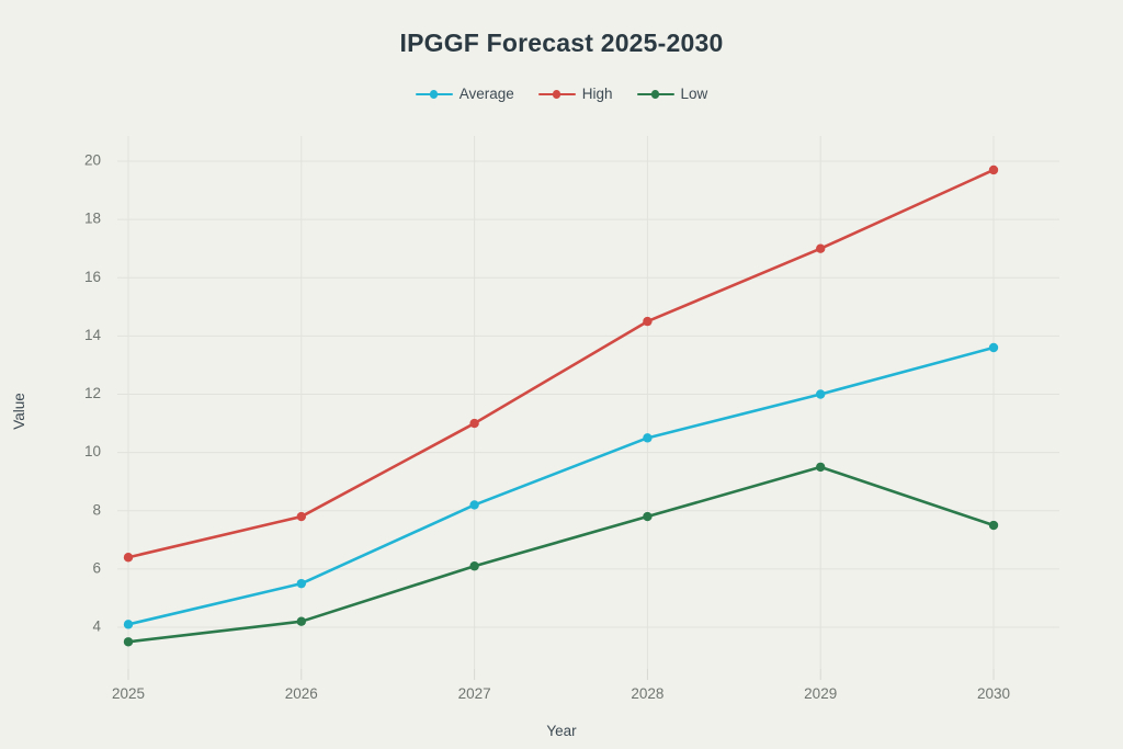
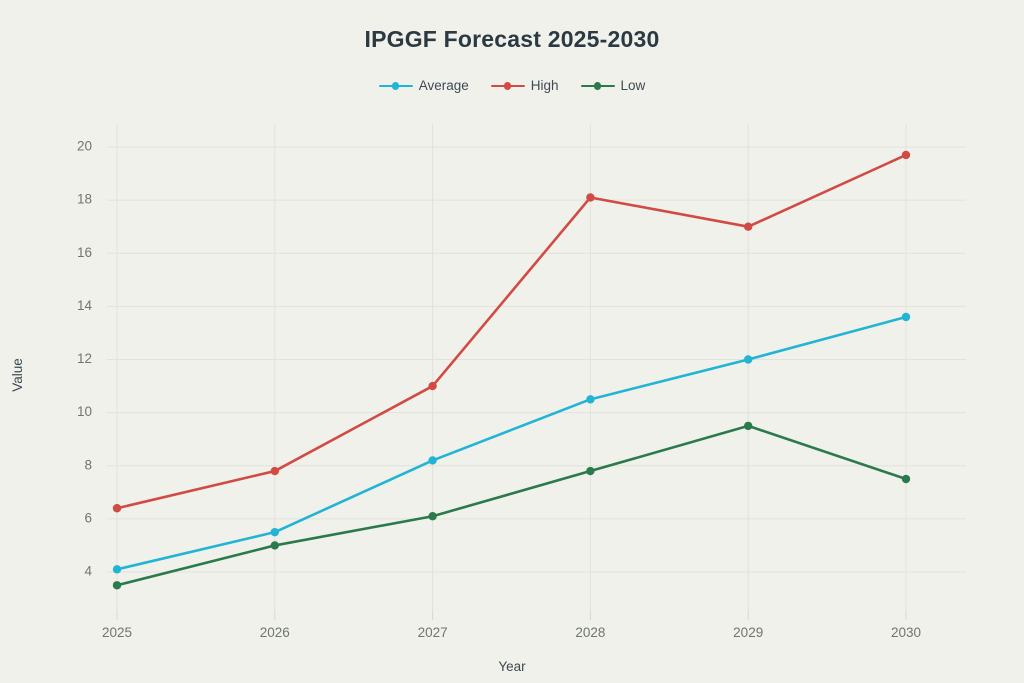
Low/2026: 4.2 -> 5.0
High/2028: 14.5 -> 18.1
